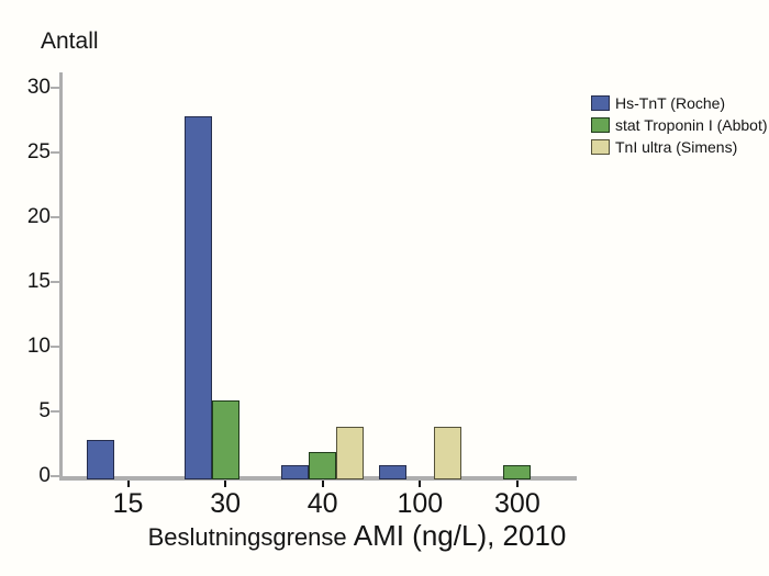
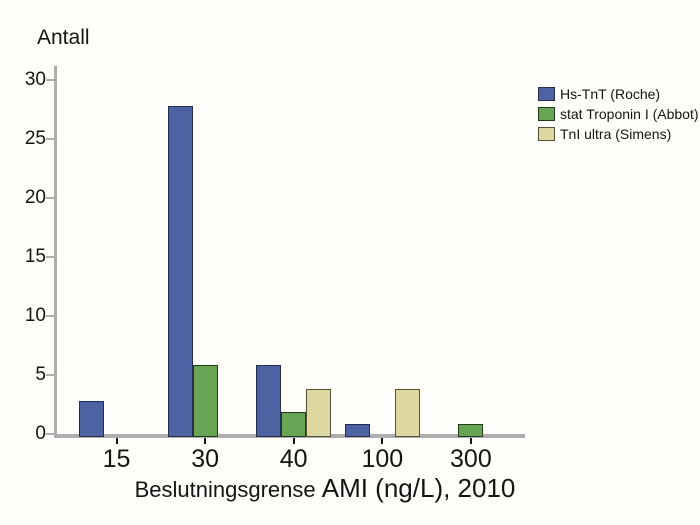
Hs-TnT (Roche)/40: 1 -> 6
